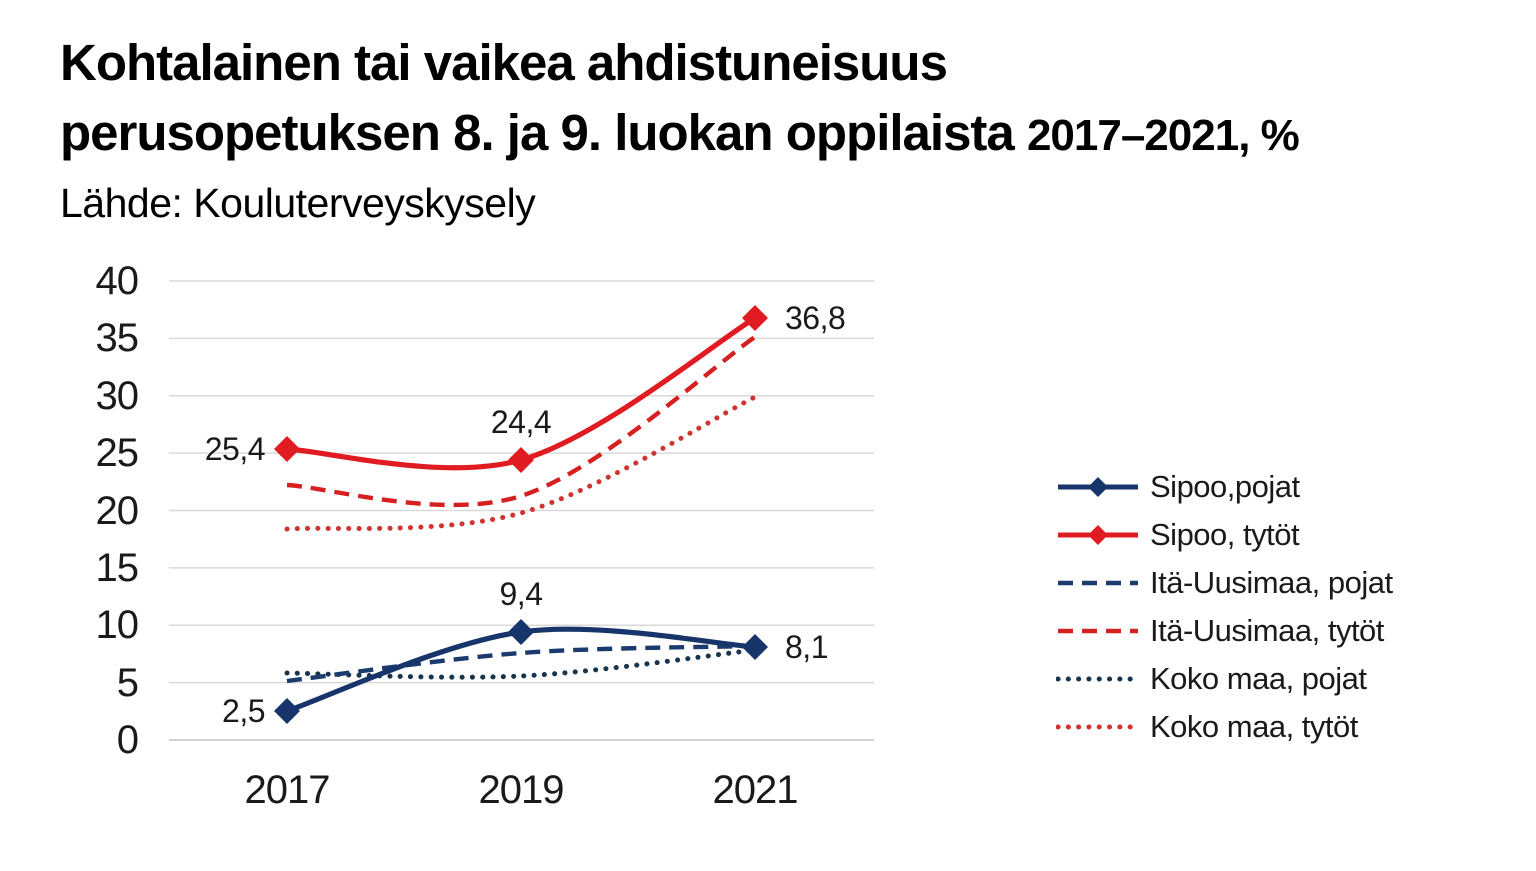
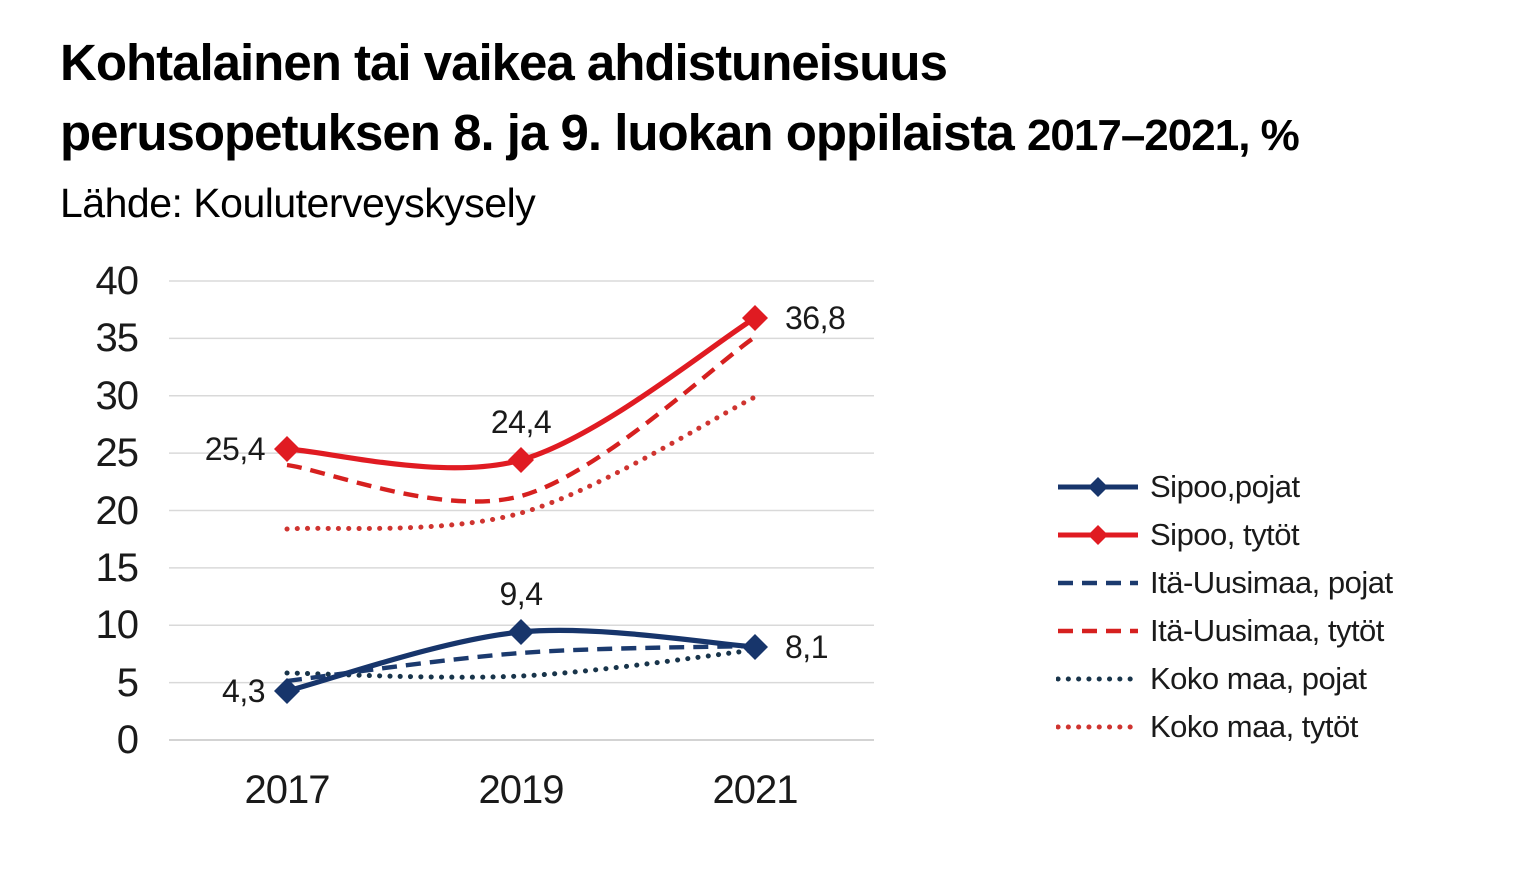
Sipoo,pojat/2017: 2,5 -> 4,3
Itä-Uusimaa, tytöt/2017: 22.2 -> 24.0
